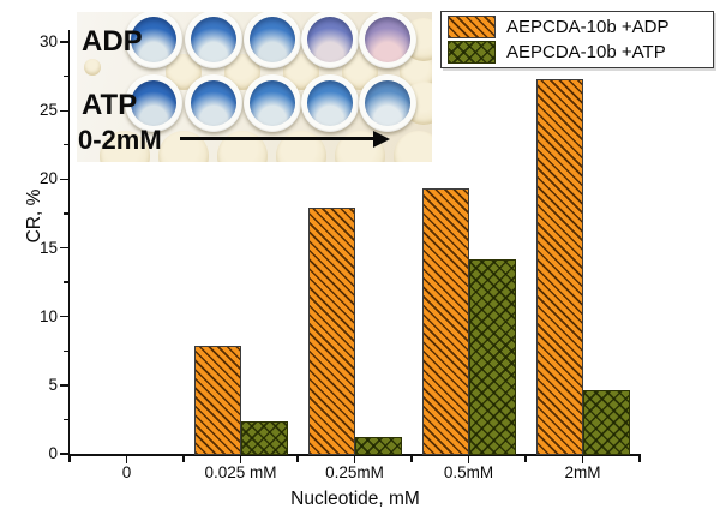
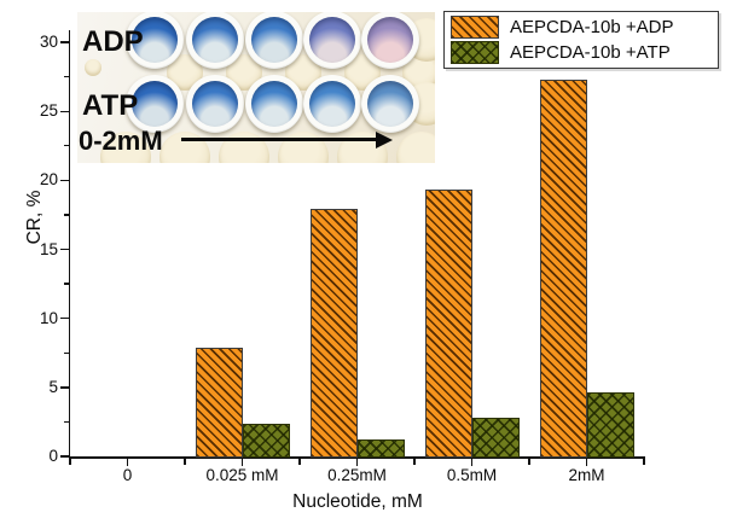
AEPCDA-10b +ATP/0.5mM: 14.2 -> 2.8
